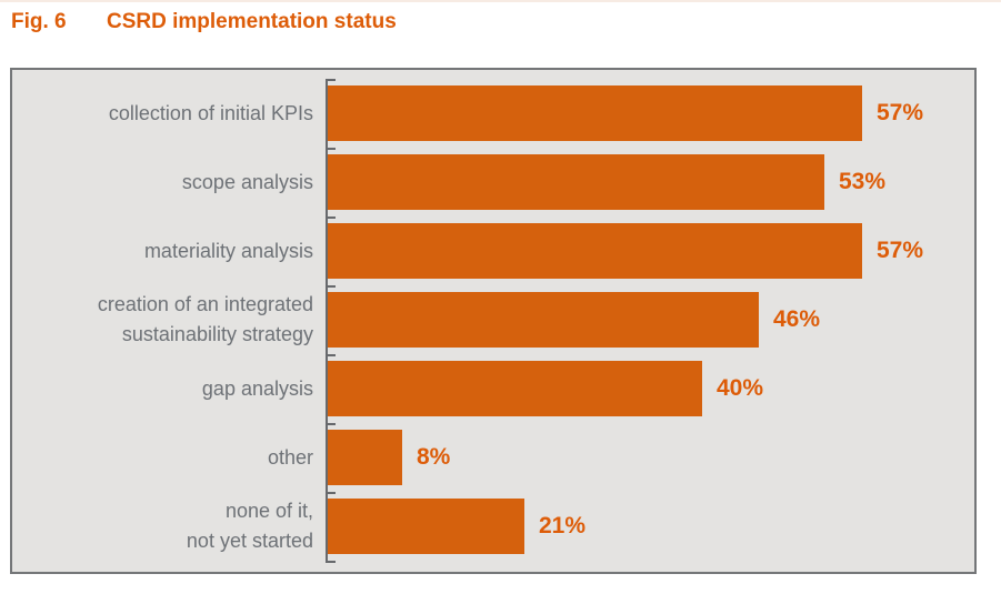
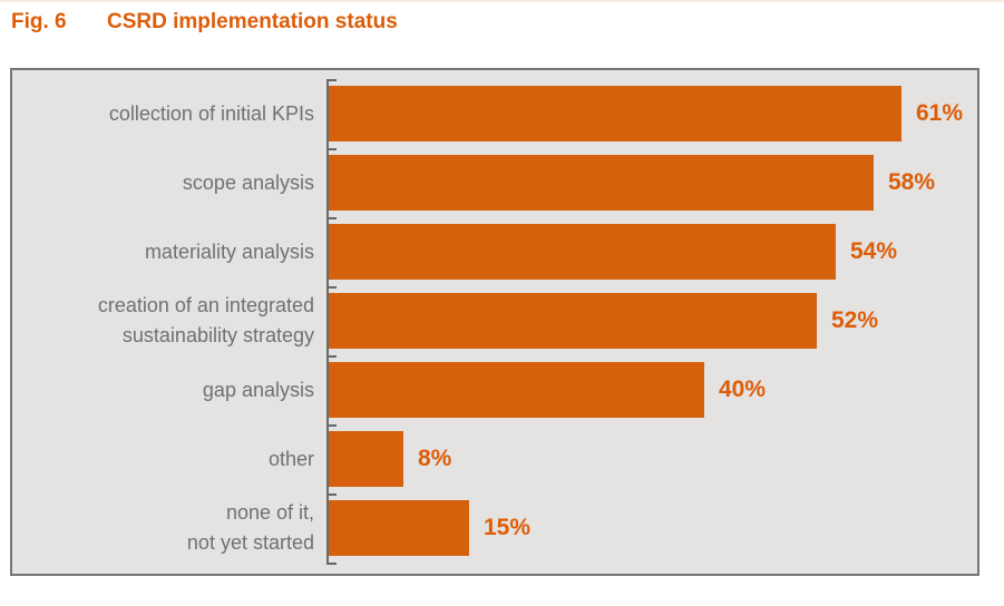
collection of initial KPIs: 57% -> 61%
scope analysis: 53% -> 58%
materiality analysis: 57% -> 54%
creation of an integrated sustainability strategy: 46% -> 52%
none of it, not yet started: 21% -> 15%
